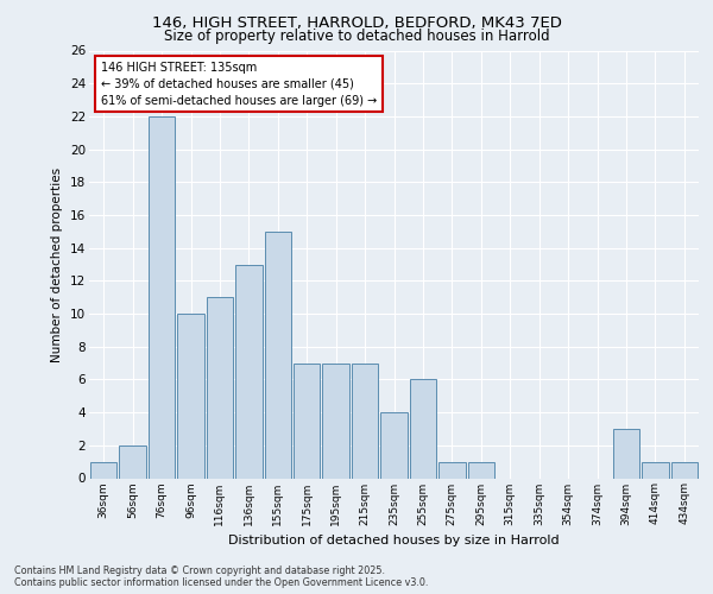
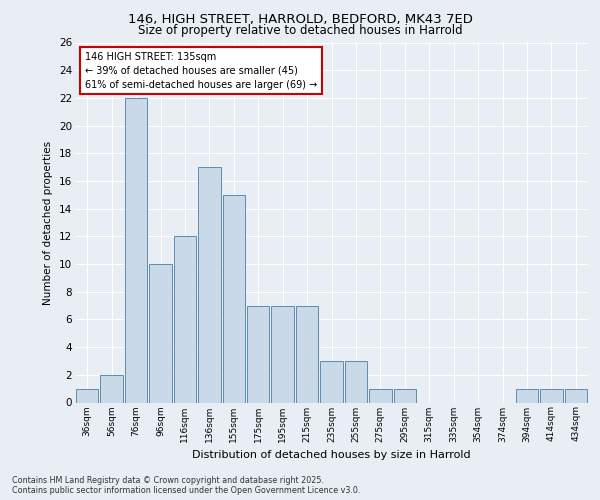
116sqm: 11 -> 12
136sqm: 13 -> 17
235sqm: 4 -> 3
255sqm: 6 -> 3
394sqm: 3 -> 1
